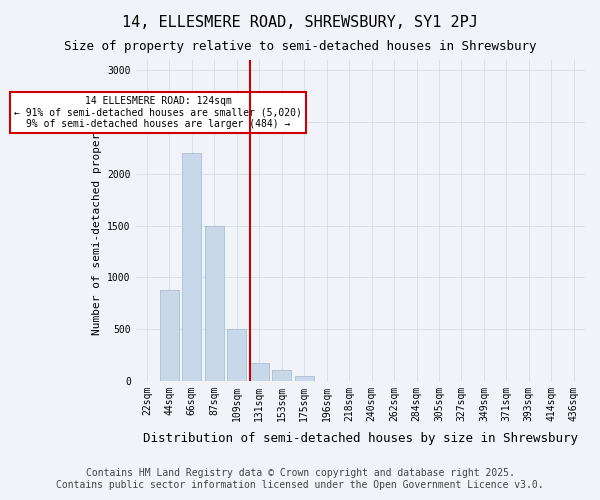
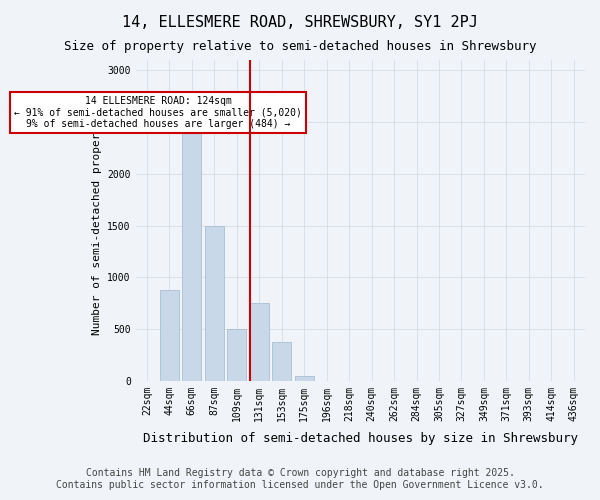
66sqm: 2200 -> 2390
131sqm: 170 -> 750
153sqm: 100 -> 370
